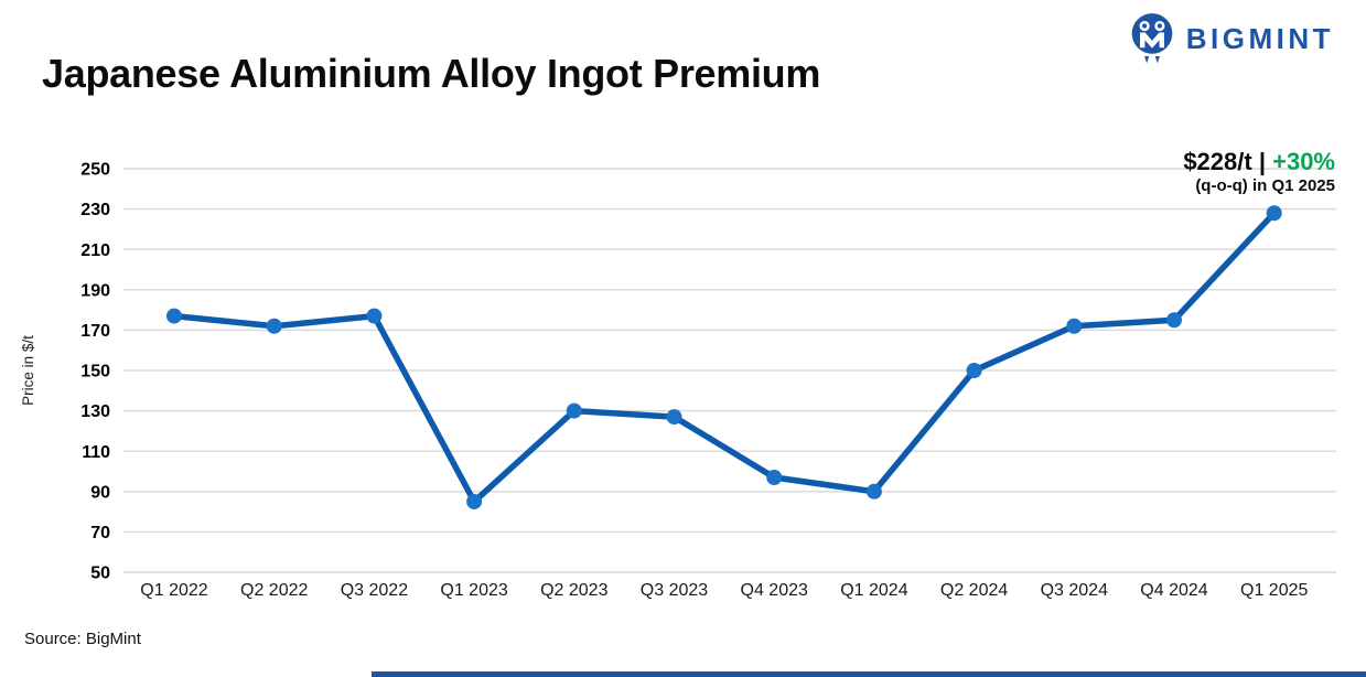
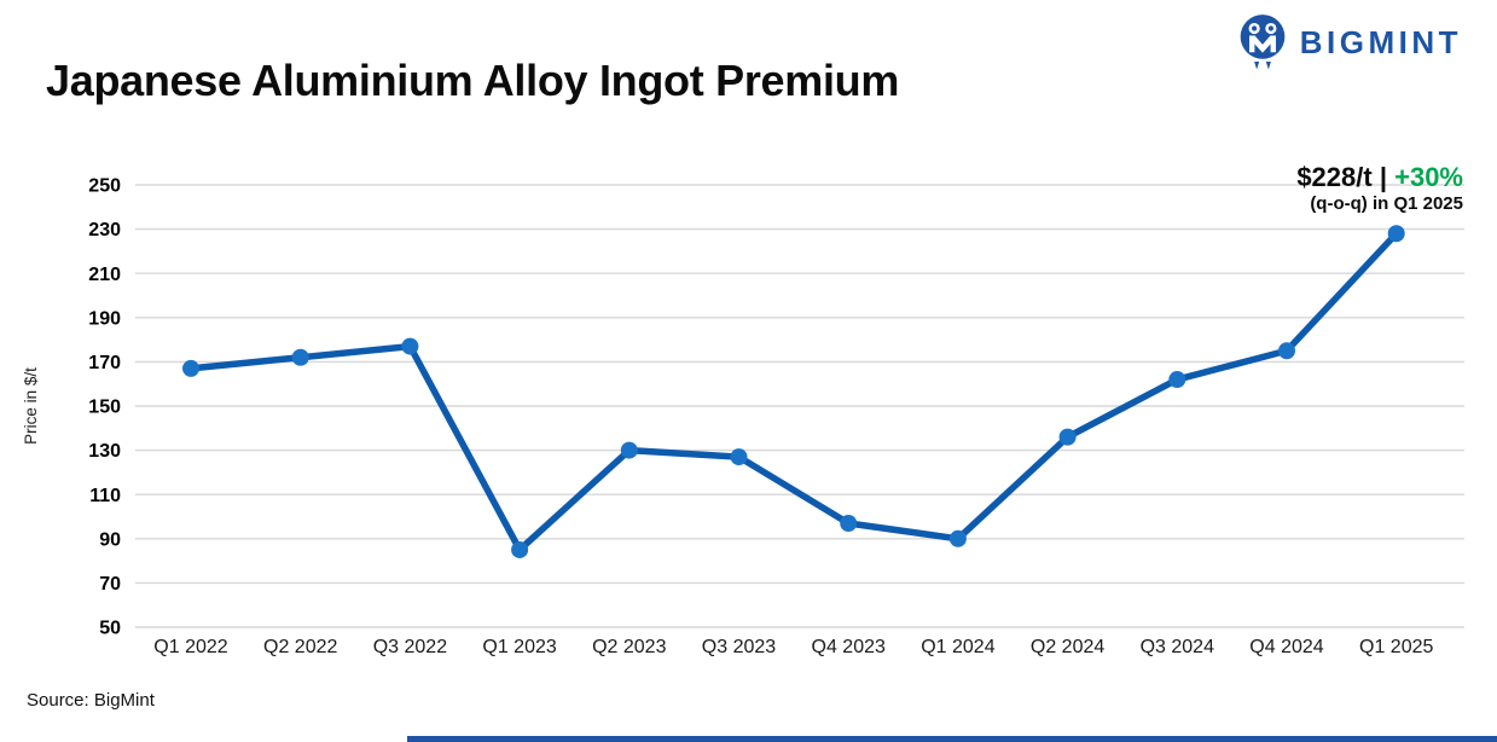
Q1 2022: 177 -> 167
Q2 2024: 150 -> 136
Q3 2024: 172 -> 162
